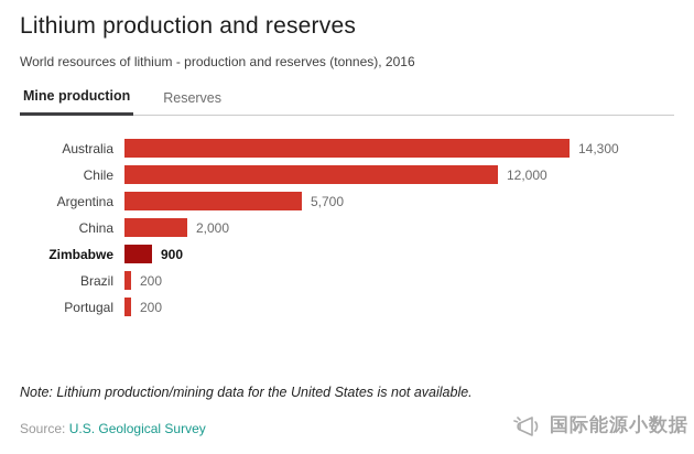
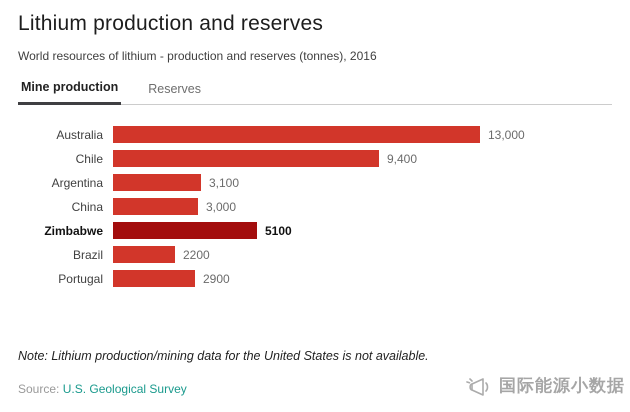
Australia: 14,300 -> 13,000
Chile: 12,000 -> 9,400
Argentina: 5,700 -> 3,100
China: 2,000 -> 3,000
Zimbabwe: 900 -> 5100
Brazil: 200 -> 2200
Portugal: 200 -> 2900
